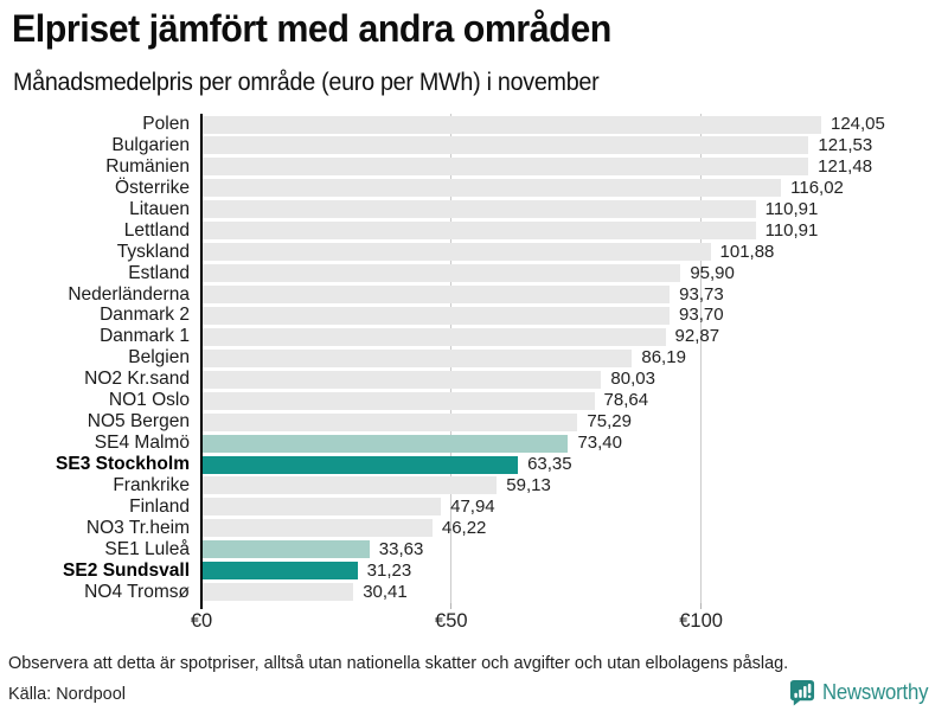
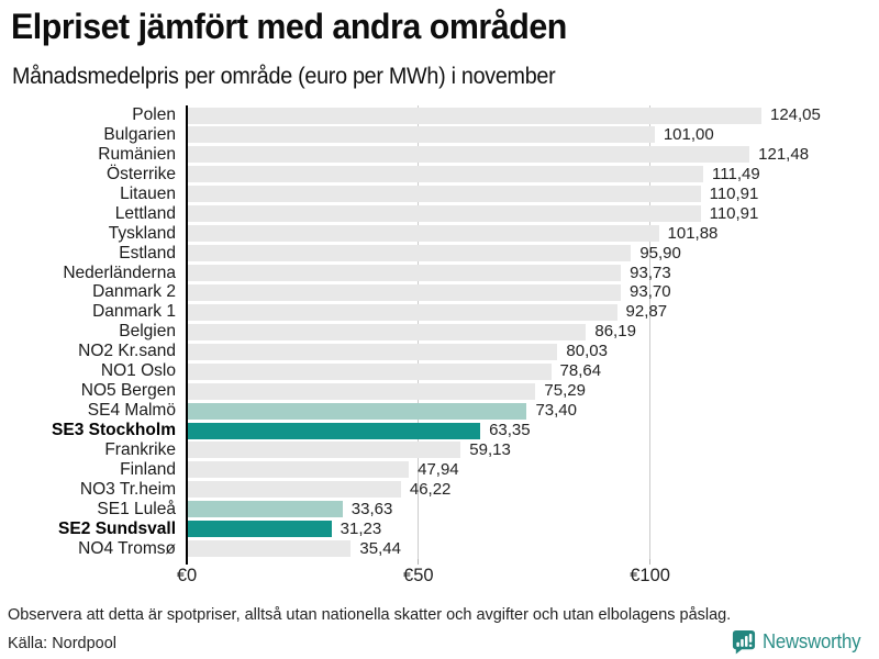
Bulgarien: 121,53 -> 101,00
Österrike: 116,02 -> 111,49
NO4 Tromsø: 30,41 -> 35,44
